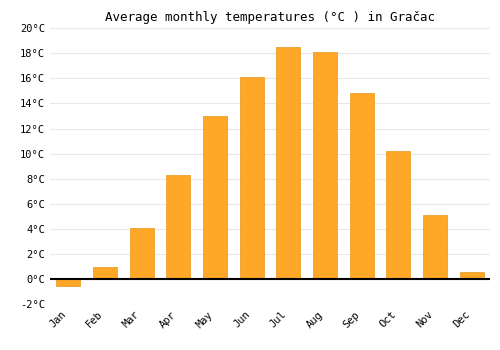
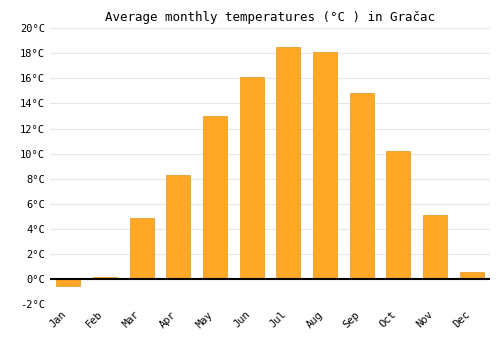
Feb: 1.0°C -> 0.2°C
Mar: 4.1°C -> 4.9°C
